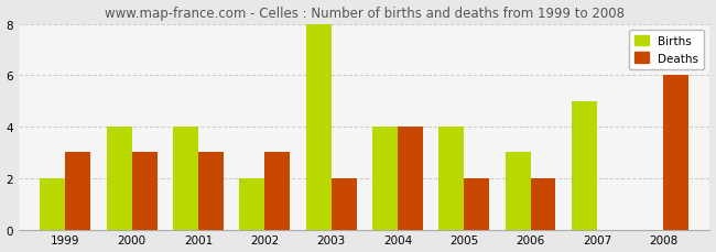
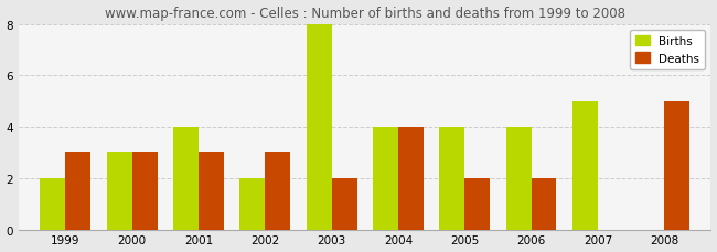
Births/2000: 4 -> 3
Births/2006: 3 -> 4
Deaths/2008: 6 -> 5
